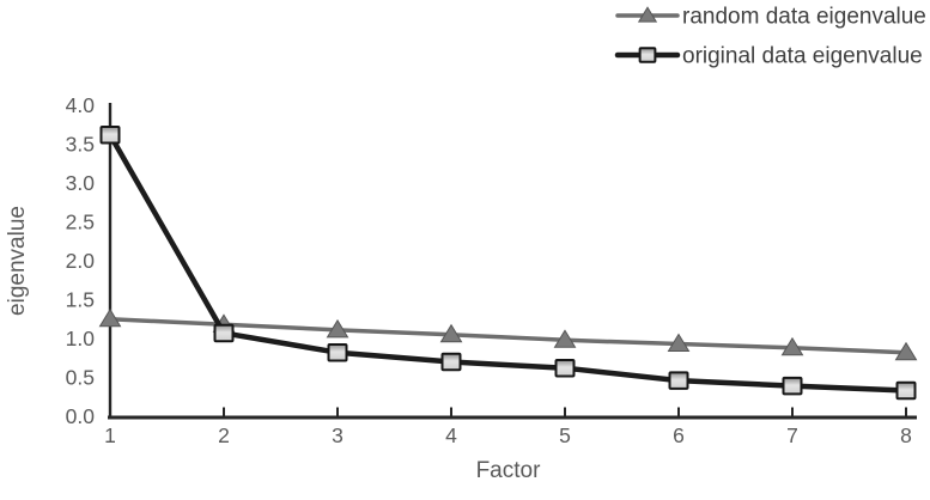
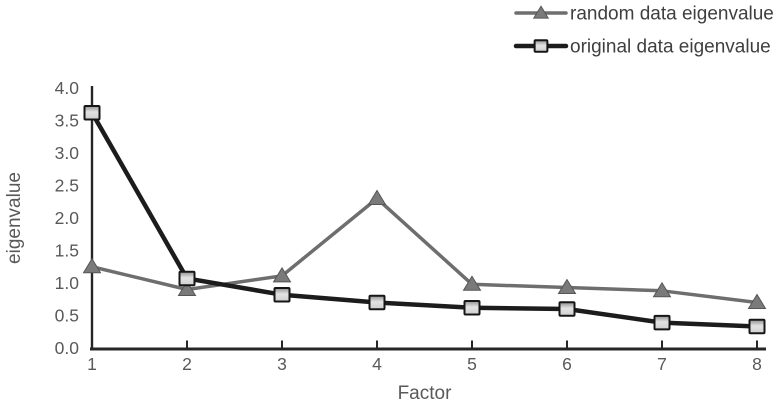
random data eigenvalue/2: 1.2 -> 0.9
random data eigenvalue/4: 1.1 -> 2.3
original data eigenvalue/6: 0.5 -> 0.6
random data eigenvalue/8: 0.8 -> 0.7
